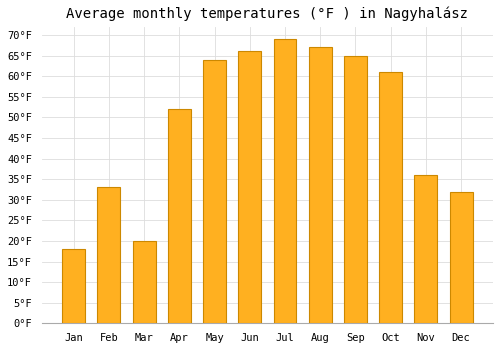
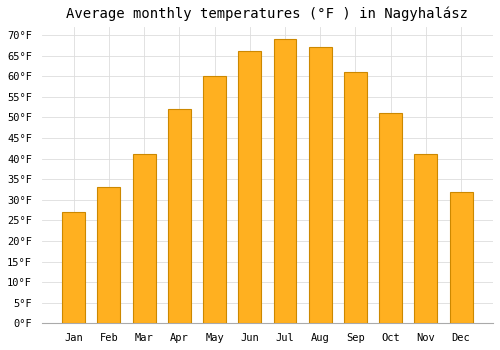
Jan: 18°F -> 27°F
Mar: 20°F -> 41°F
May: 64°F -> 60°F
Sep: 65°F -> 61°F
Oct: 61°F -> 51°F
Nov: 36°F -> 41°F
